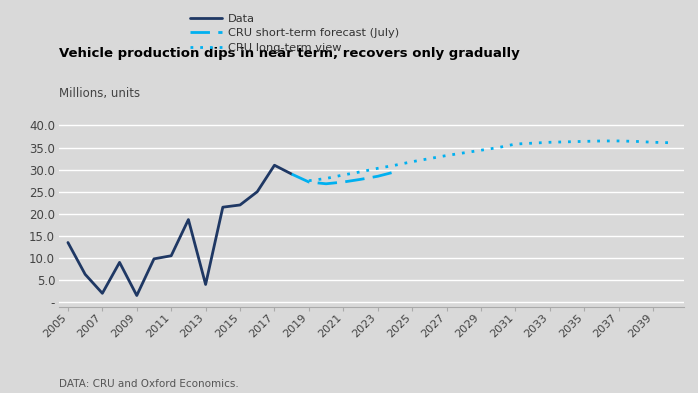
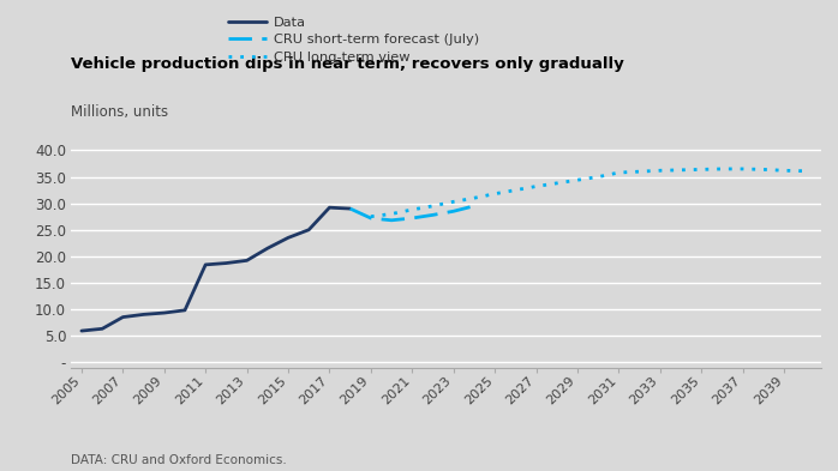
Data/2005: 13.5 -> 5.9
Data/2007: 2.0 -> 8.5
Data/2009: 1.5 -> 9.3
Data/2011: 10.5 -> 18.4
Data/2013: 4.0 -> 19.2
Data/2015: 22.0 -> 23.5
Data/2017: 31.0 -> 29.2
